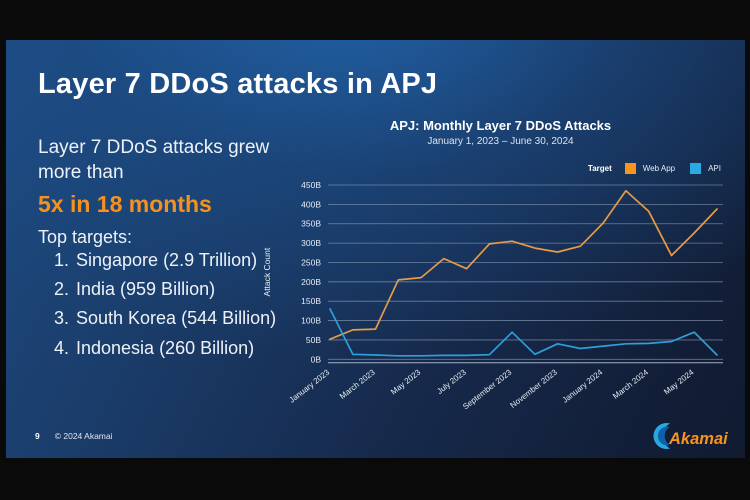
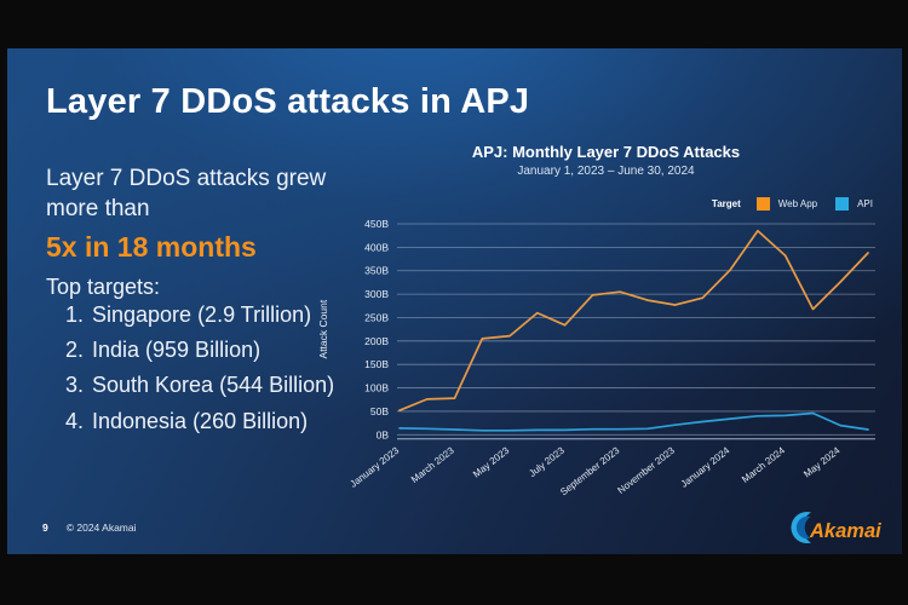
API/January 2023: 130B -> 10B
API/September 2023: 70B -> 10B
API/November 2023: 40B -> 20B
API/May 2024: 70B -> 20B
